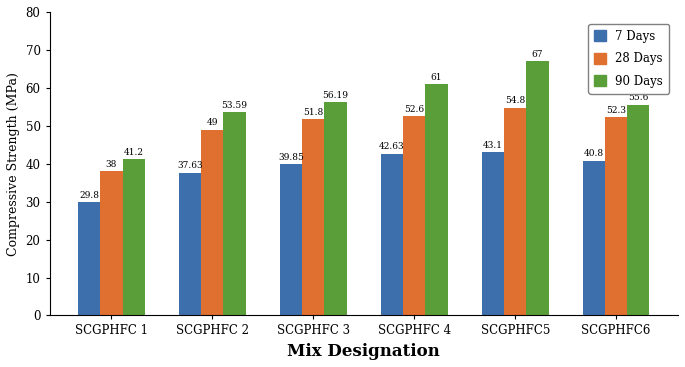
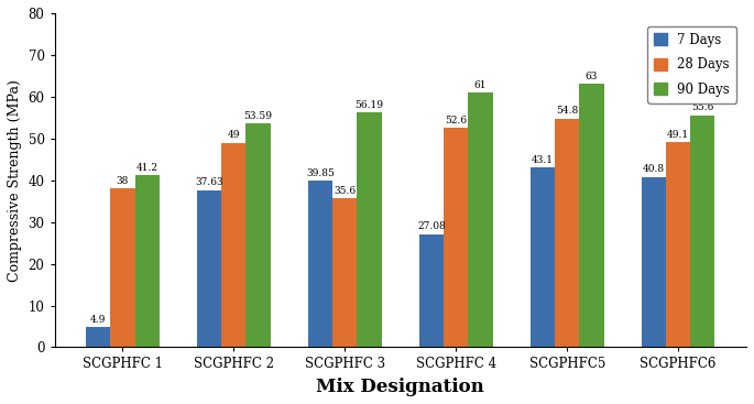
7 Days/SCGPHFC 1: 29.8 -> 4.9
28 Days/SCGPHFC 3: 51.8 -> 35.6
7 Days/SCGPHFC 4: 42.63 -> 27.08
90 Days/SCGPHFC5: 67 -> 63
28 Days/SCGPHFC6: 52.3 -> 49.1
